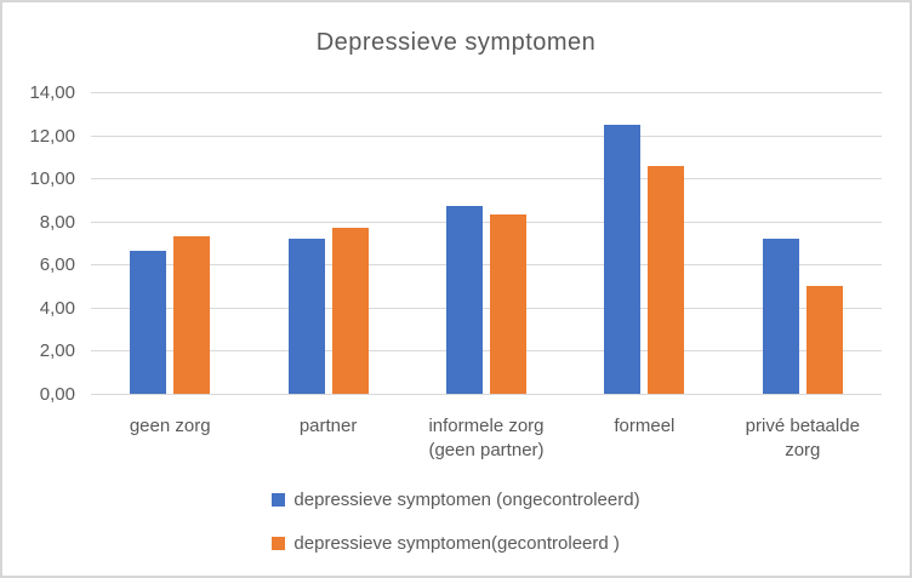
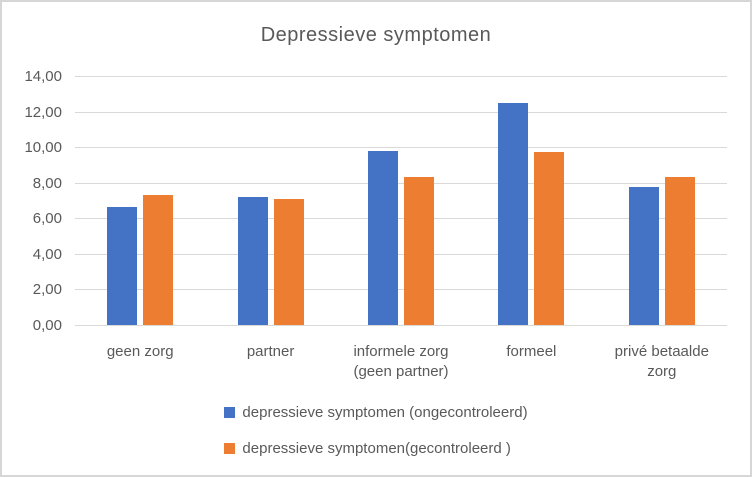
depressieve symptomen(gecontroleerd )/partner: 7,7 -> 7,1
depressieve symptomen (ongecontroleerd)/informele zorg (geen partner): 8,7 -> 9,8
depressieve symptomen(gecontroleerd )/formeel: 10,6 -> 9,8
depressieve symptomen (ongecontroleerd)/privé betaalde zorg: 7,2 -> 7,8
depressieve symptomen(gecontroleerd )/privé betaalde zorg: 5,0 -> 8,3
